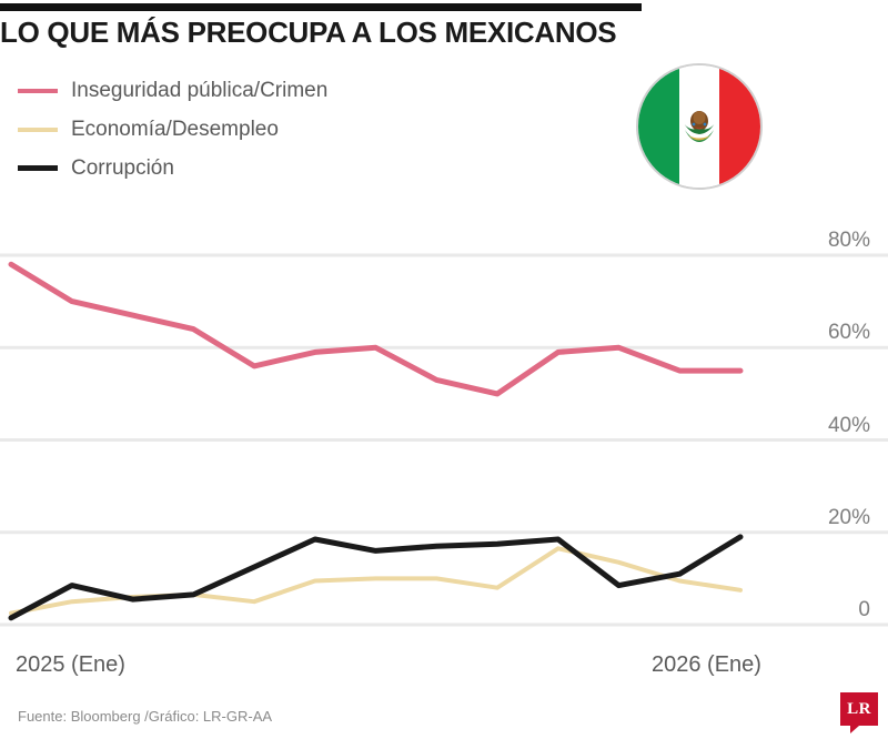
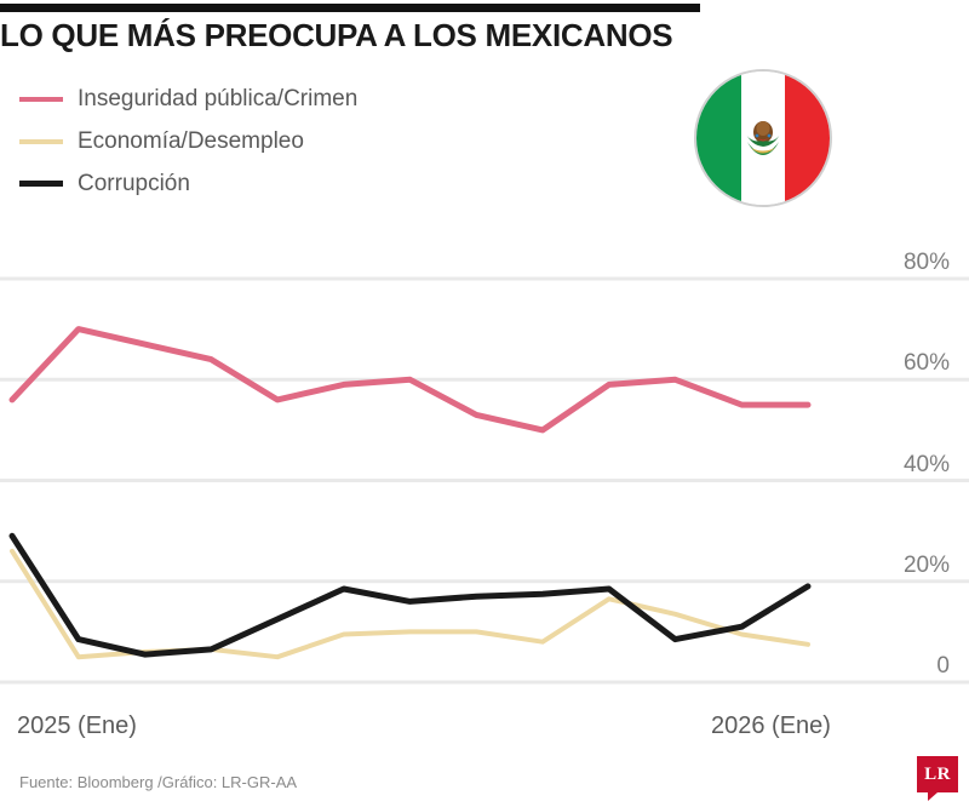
Inseguridad pública/Crimen/0: 78% -> 56%
Economía/Desempleo/0: 2% -> 26%
Corrupción/0: 2% -> 29%
